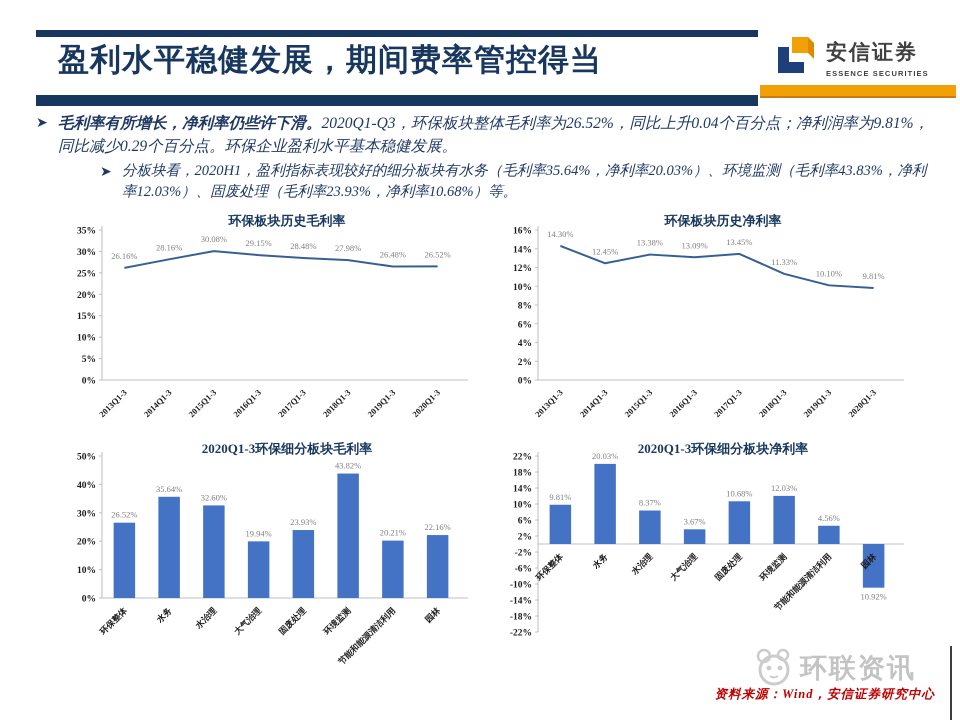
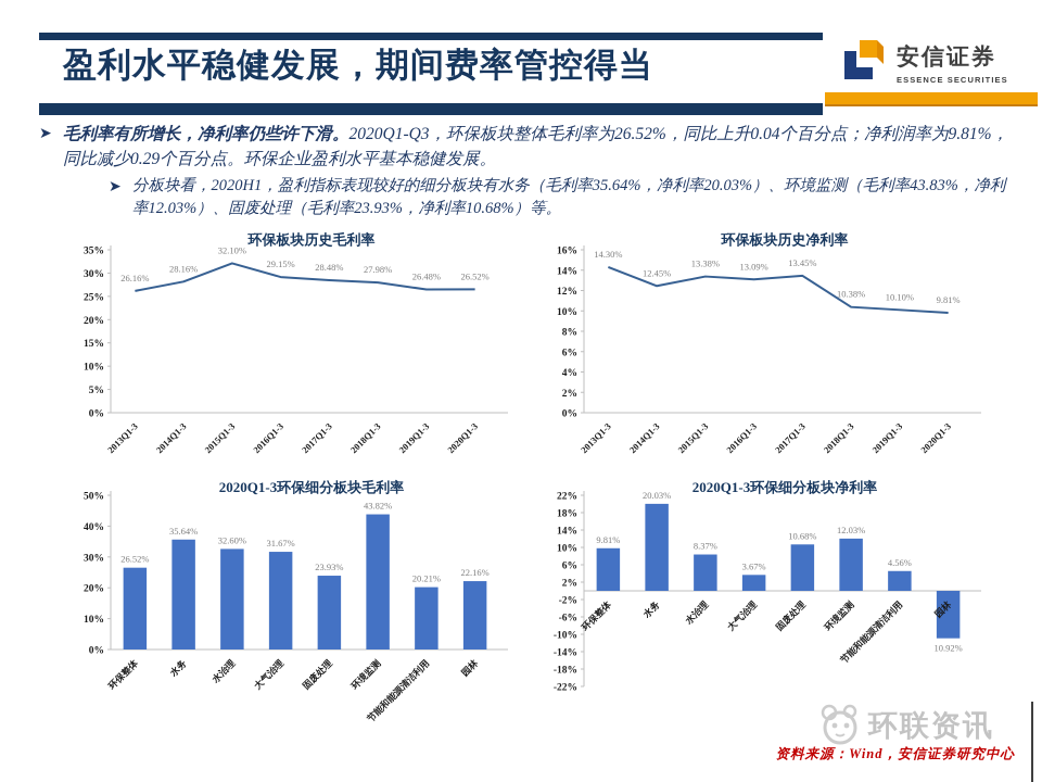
环保板块历史毛利率/2015Q1-3: 30.08% -> 32.10%
环保板块历史净利率/2018Q1-3: 11.33% -> 10.38%
2020Q1-3环保细分板块毛利率/大气治理: 19.94% -> 31.67%
